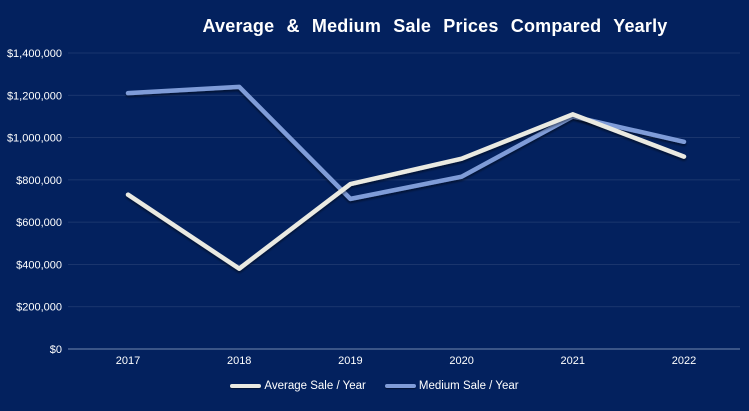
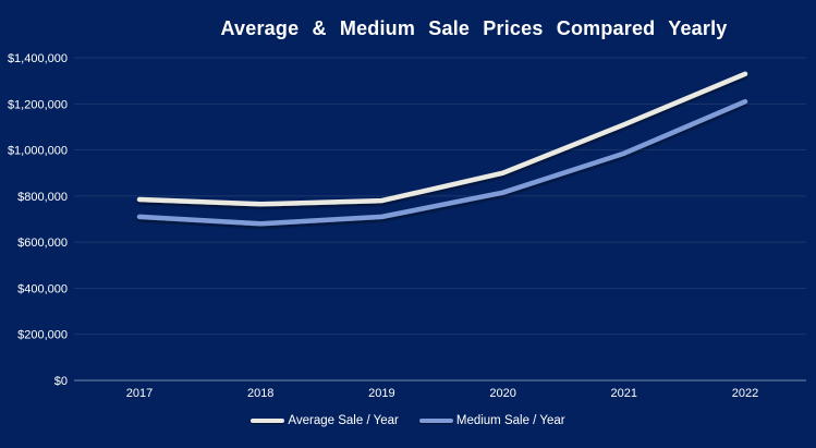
Average Sale / Year/2017: $730000 -> $780000
Medium Sale / Year/2017: $1210000 -> $710000
Average Sale / Year/2018: $380000 -> $760000
Medium Sale / Year/2018: $1240000 -> $680000
Medium Sale / Year/2021: $1100000 -> $980000
Average Sale / Year/2022: $910000 -> $1330000
Medium Sale / Year/2022: $980000 -> $1210000
